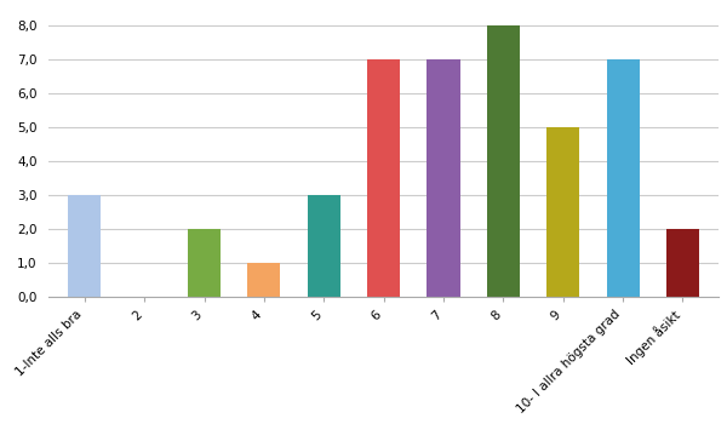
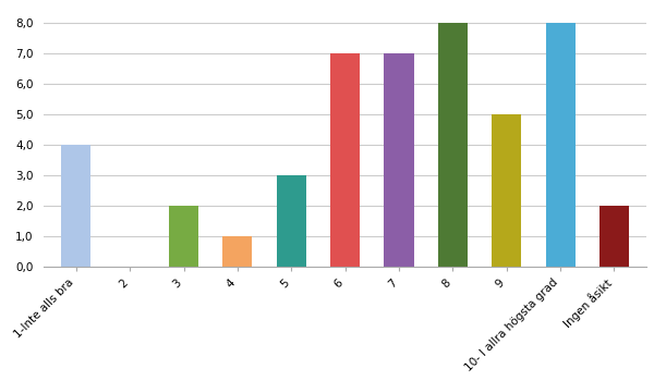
1-Inte alls bra: 3 -> 4
10- I allra högsta grad: 7 -> 8
